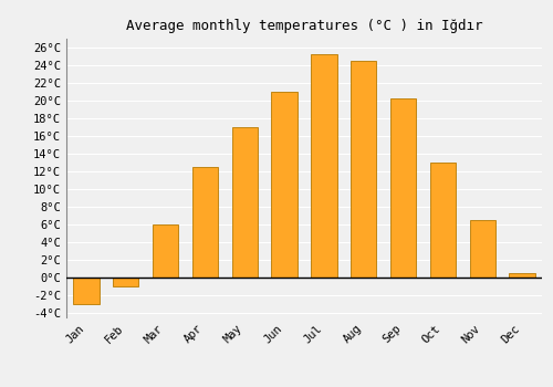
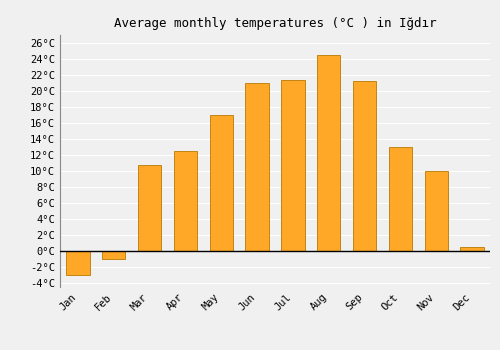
Mar: 6.0°C -> 10.8°C
Jul: 25.2°C -> 21.4°C
Sep: 20.2°C -> 21.2°C
Nov: 6.5°C -> 10.0°C
